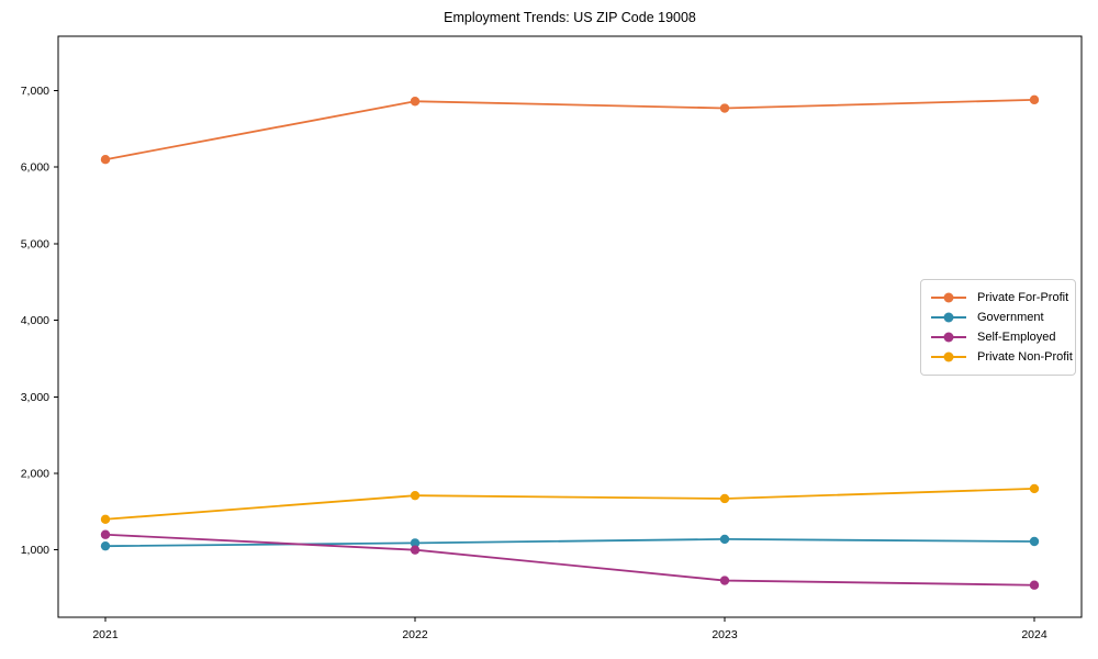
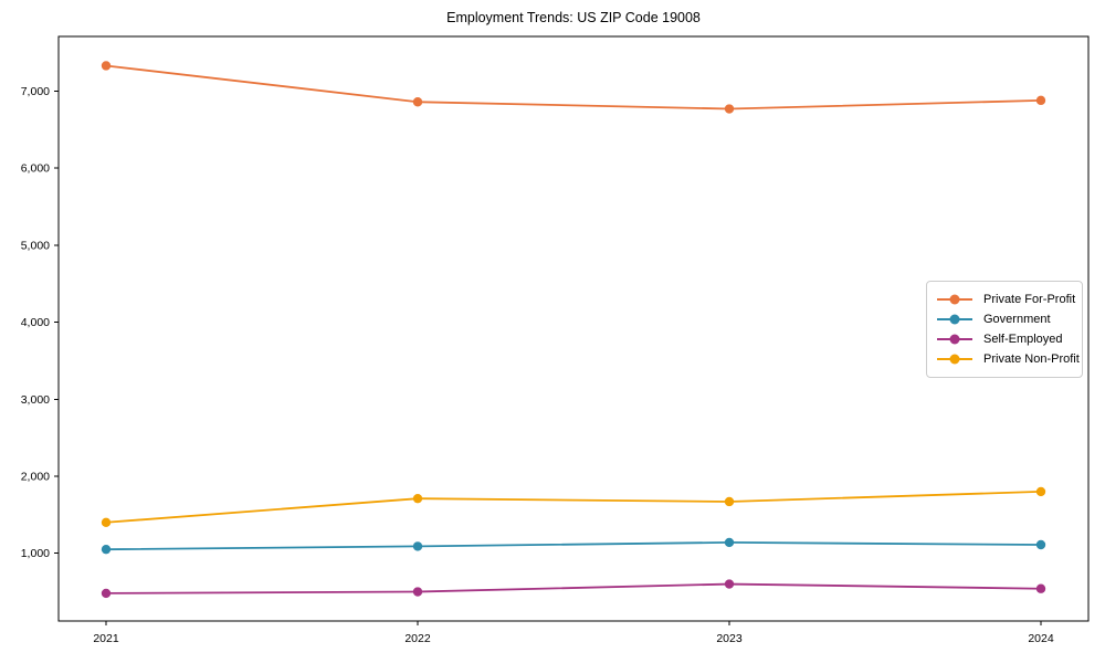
Private For-Profit/2021: 6100 -> 7300
Self-Employed/2021: 1200 -> 500
Self-Employed/2022: 1000 -> 500
